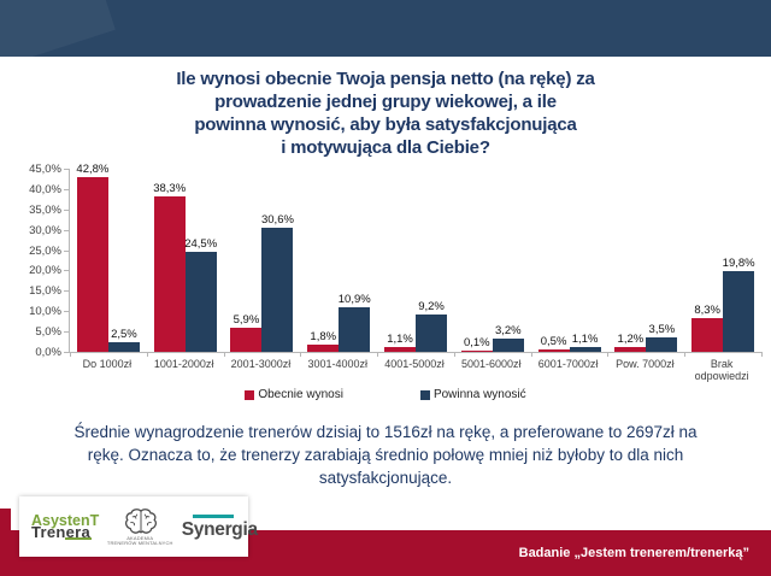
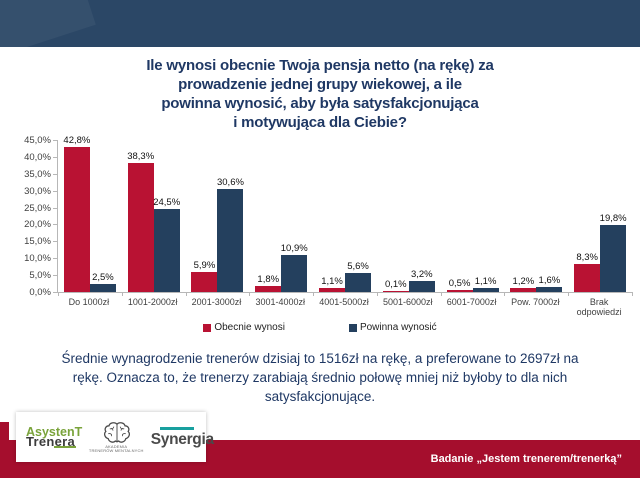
Powinna wynosić/4001-5000zł: 9,2% -> 5,6%
Powinna wynosić/Pow. 7000zł: 3,5% -> 1,6%
